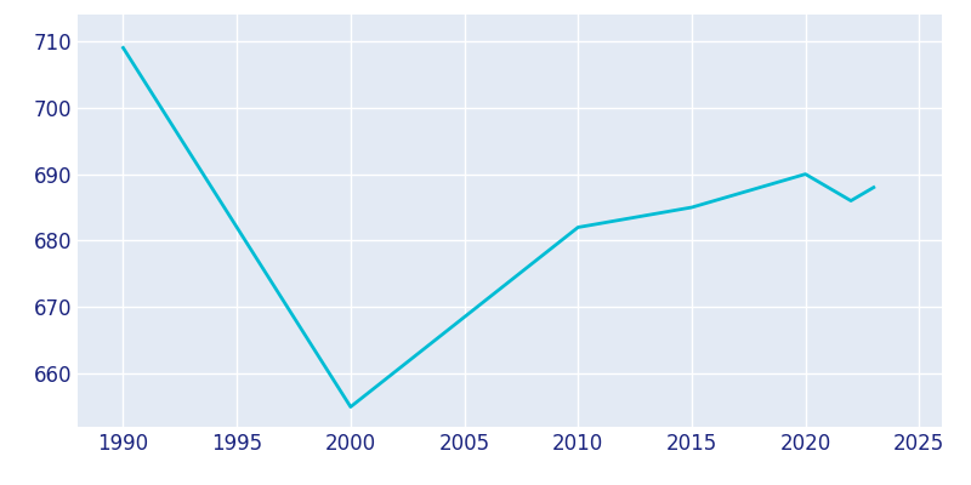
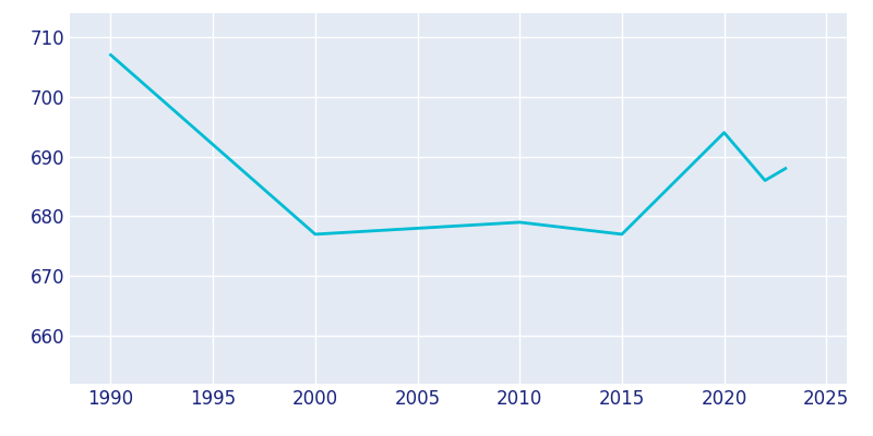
1990: 709 -> 707
2000: 655 -> 677
2010: 682 -> 679
2015: 685 -> 677
2020: 690 -> 694
